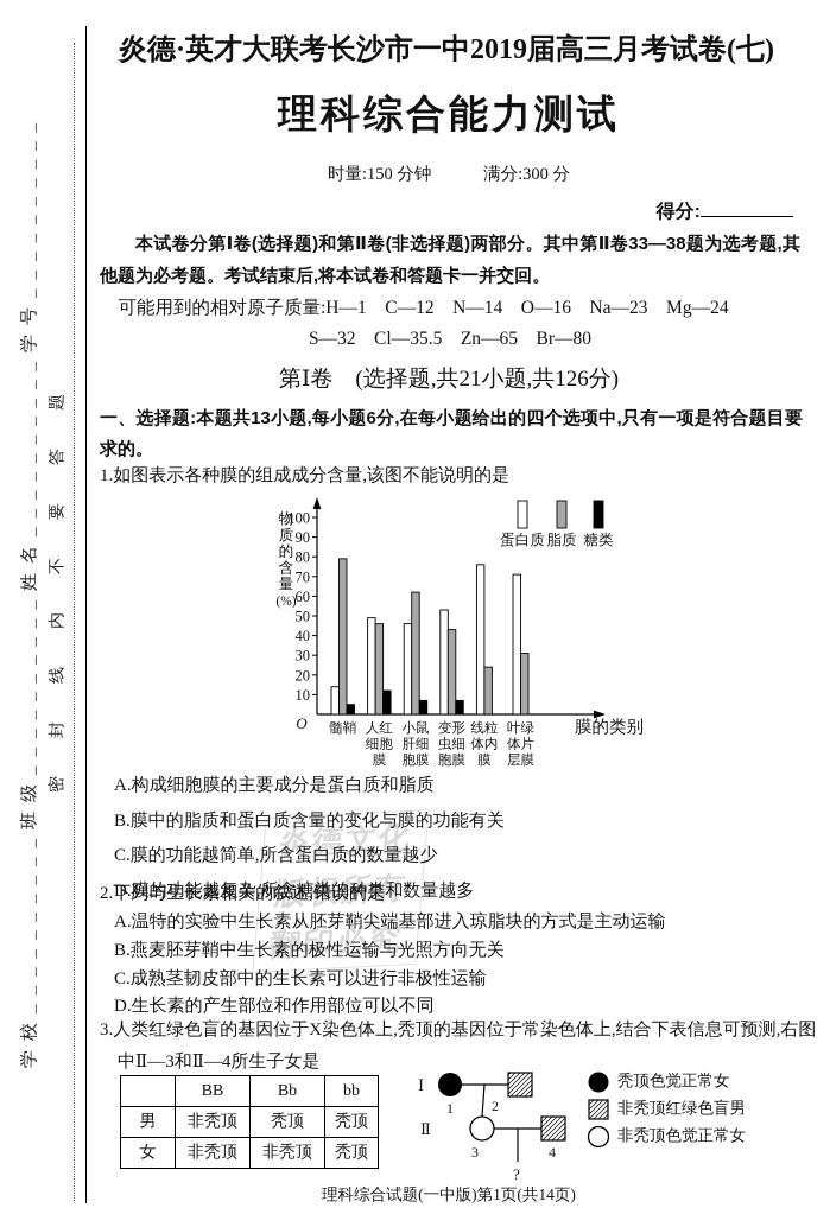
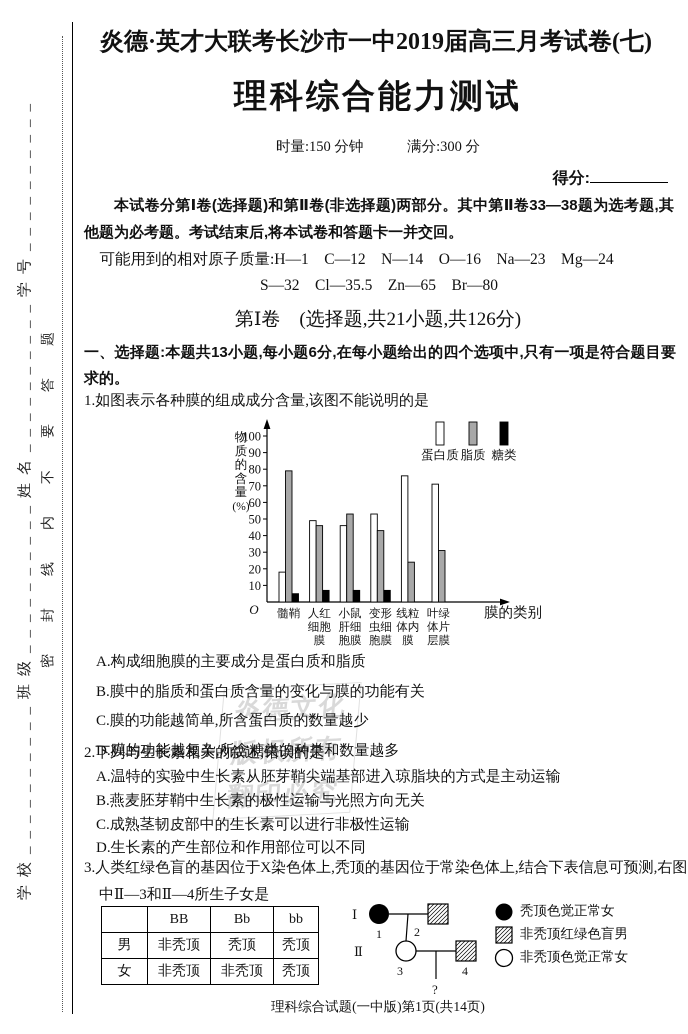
蛋白质/髓鞘: 14 -> 18
糖类/人红细胞膜: 12 -> 7
脂质/小鼠肝细胞膜: 62 -> 53
